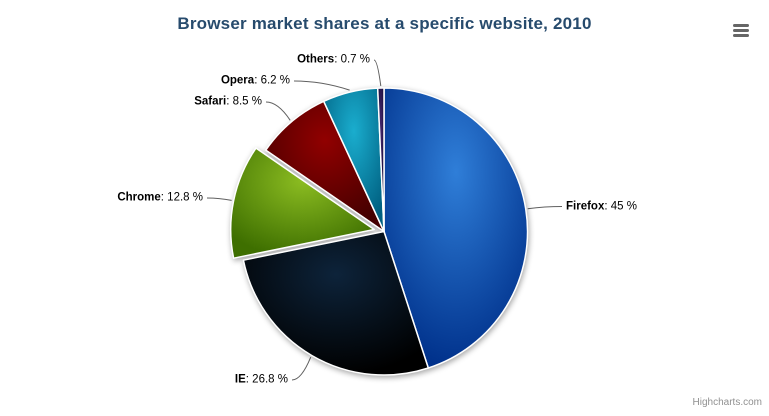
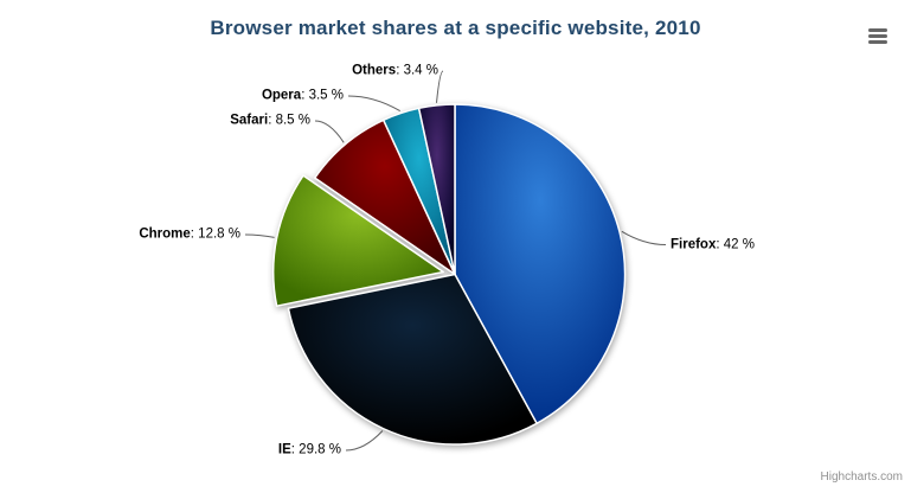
Firefox: 45 -> 42
IE: 26.8 -> 29.8
Opera: 6.2 -> 3.5
Others: 0.7 -> 3.4
